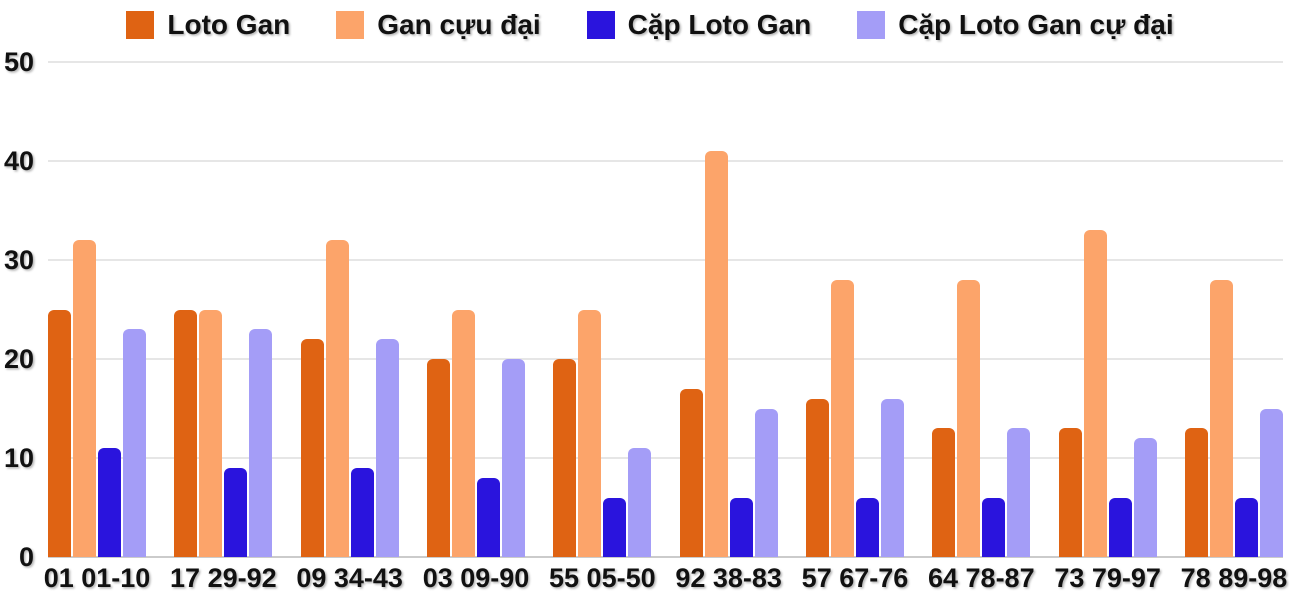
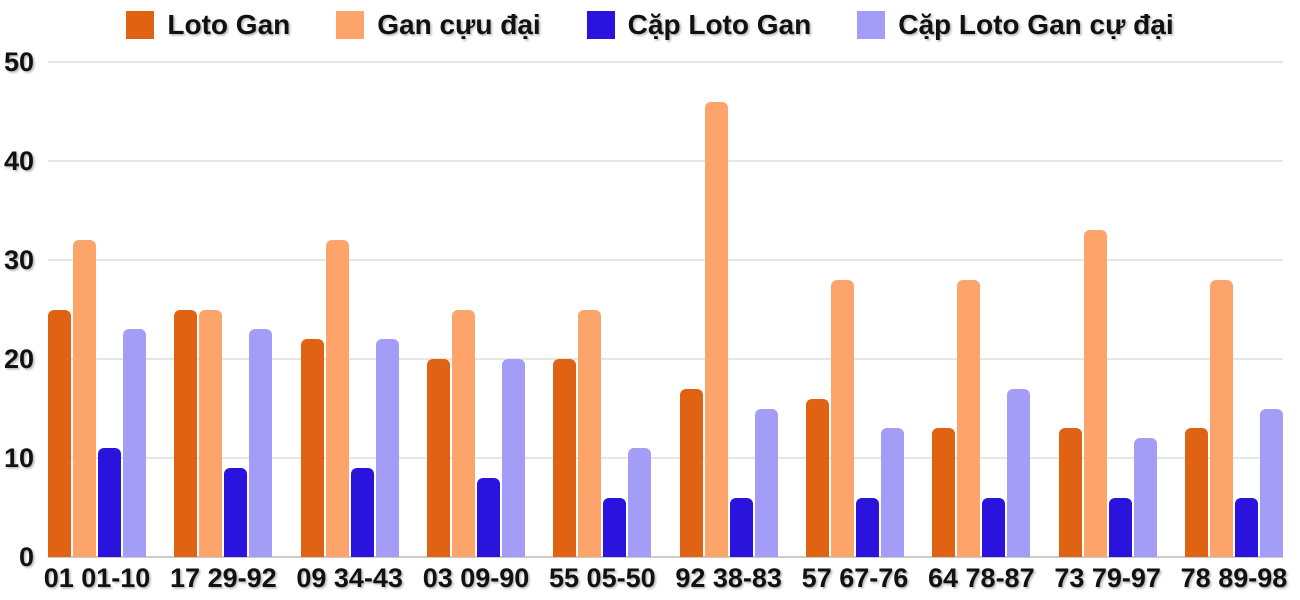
Gan cựu đại/92 38-83: 41 -> 46
Cặp Loto Gan cự đại/57 67-76: 16 -> 13
Cặp Loto Gan cự đại/64 78-87: 13 -> 17
